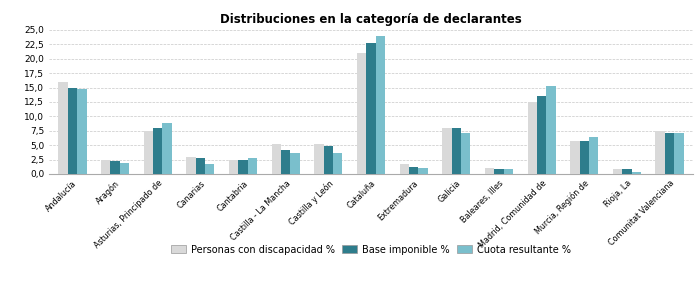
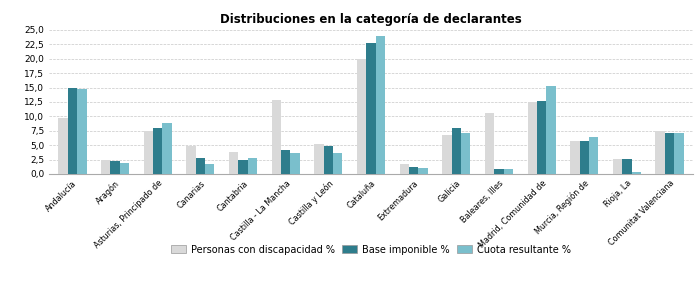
Personas con discapacidad %/Andalucía: 16,0 -> 9,8
Personas con discapacidad %/Canarias: 3,0 -> 4,8
Personas con discapacidad %/Cantabria: 2,5 -> 3,8
Personas con discapacidad %/Castilla - La Mancha: 5,2 -> 12,8
Personas con discapacidad %/Cataluña: 21,0 -> 20,0
Personas con discapacidad %/Galicia: 8,0 -> 6,8
Personas con discapacidad %/Baleares, Illes: 1,0 -> 10,6
Base imponible %/Madrid, Comunidad de: 13,5 -> 12,6
Personas con discapacidad %/Rioja, La: 0,8 -> 2,6
Base imponible %/Rioja, La: 0,8 -> 2,6
